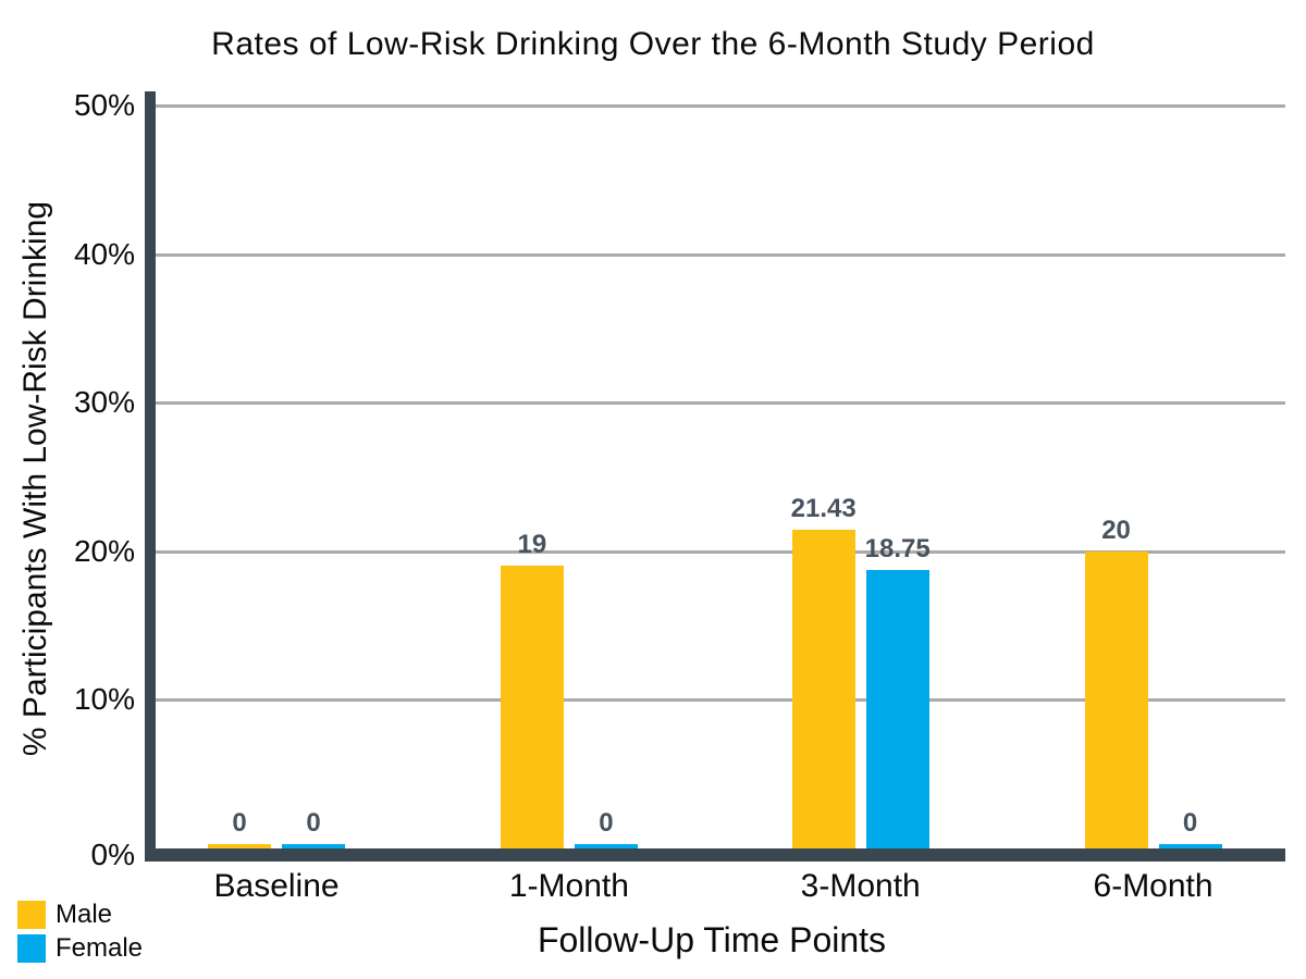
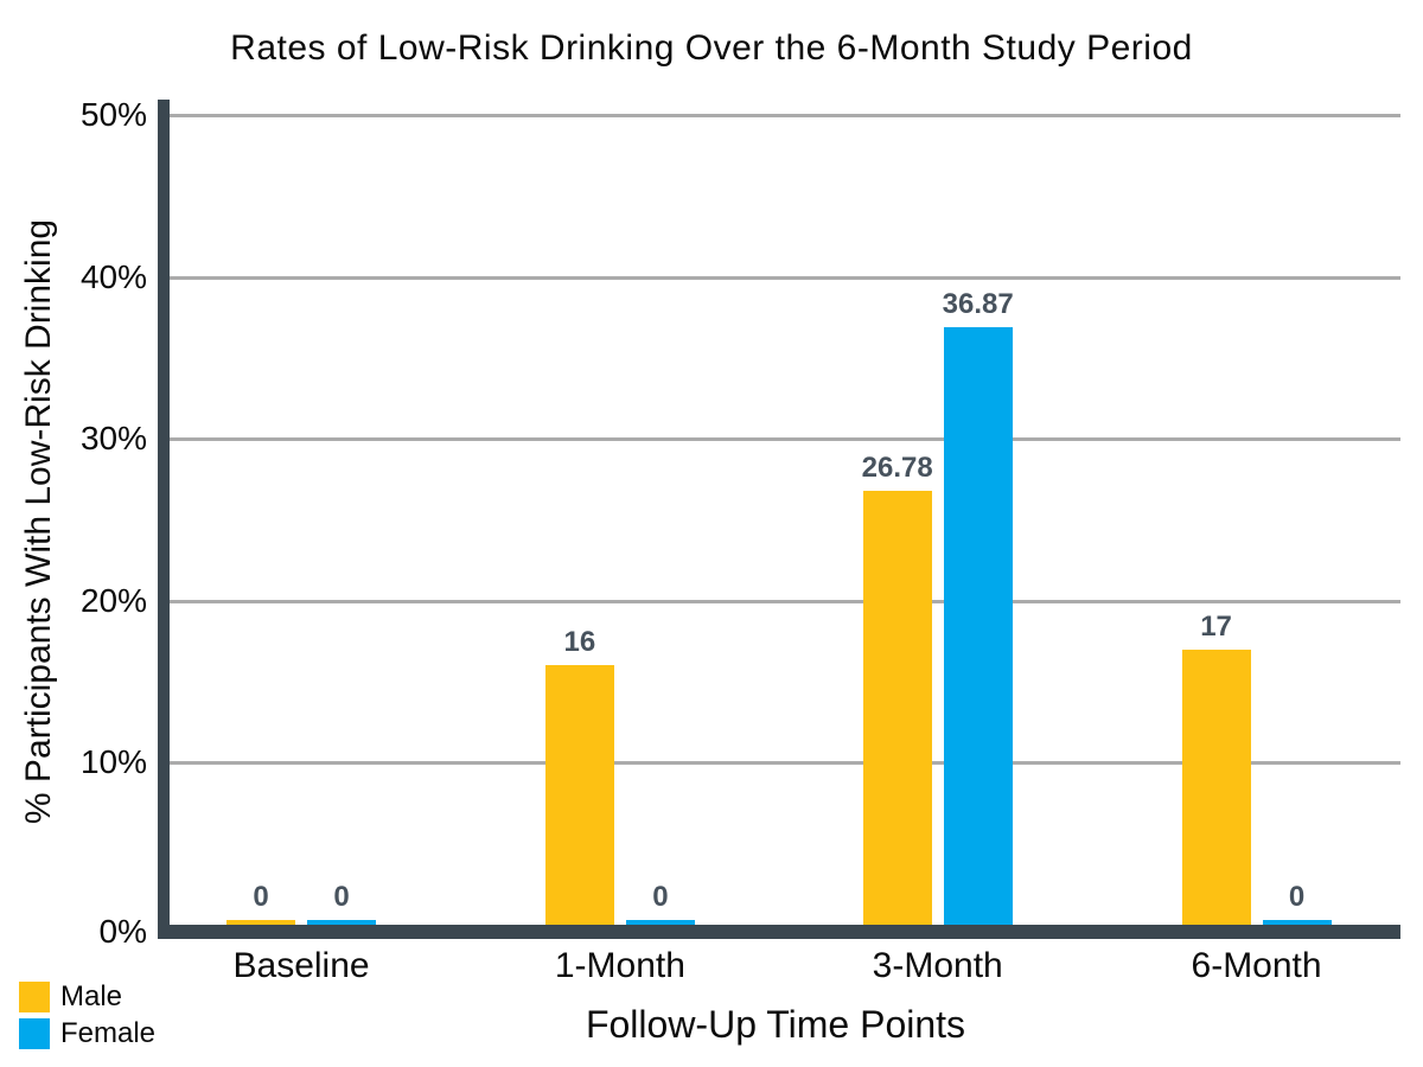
Male/1-Month: 19 -> 16
Male/3-Month: 21.43 -> 26.78
Female/3-Month: 18.75 -> 36.87
Male/6-Month: 20 -> 17
